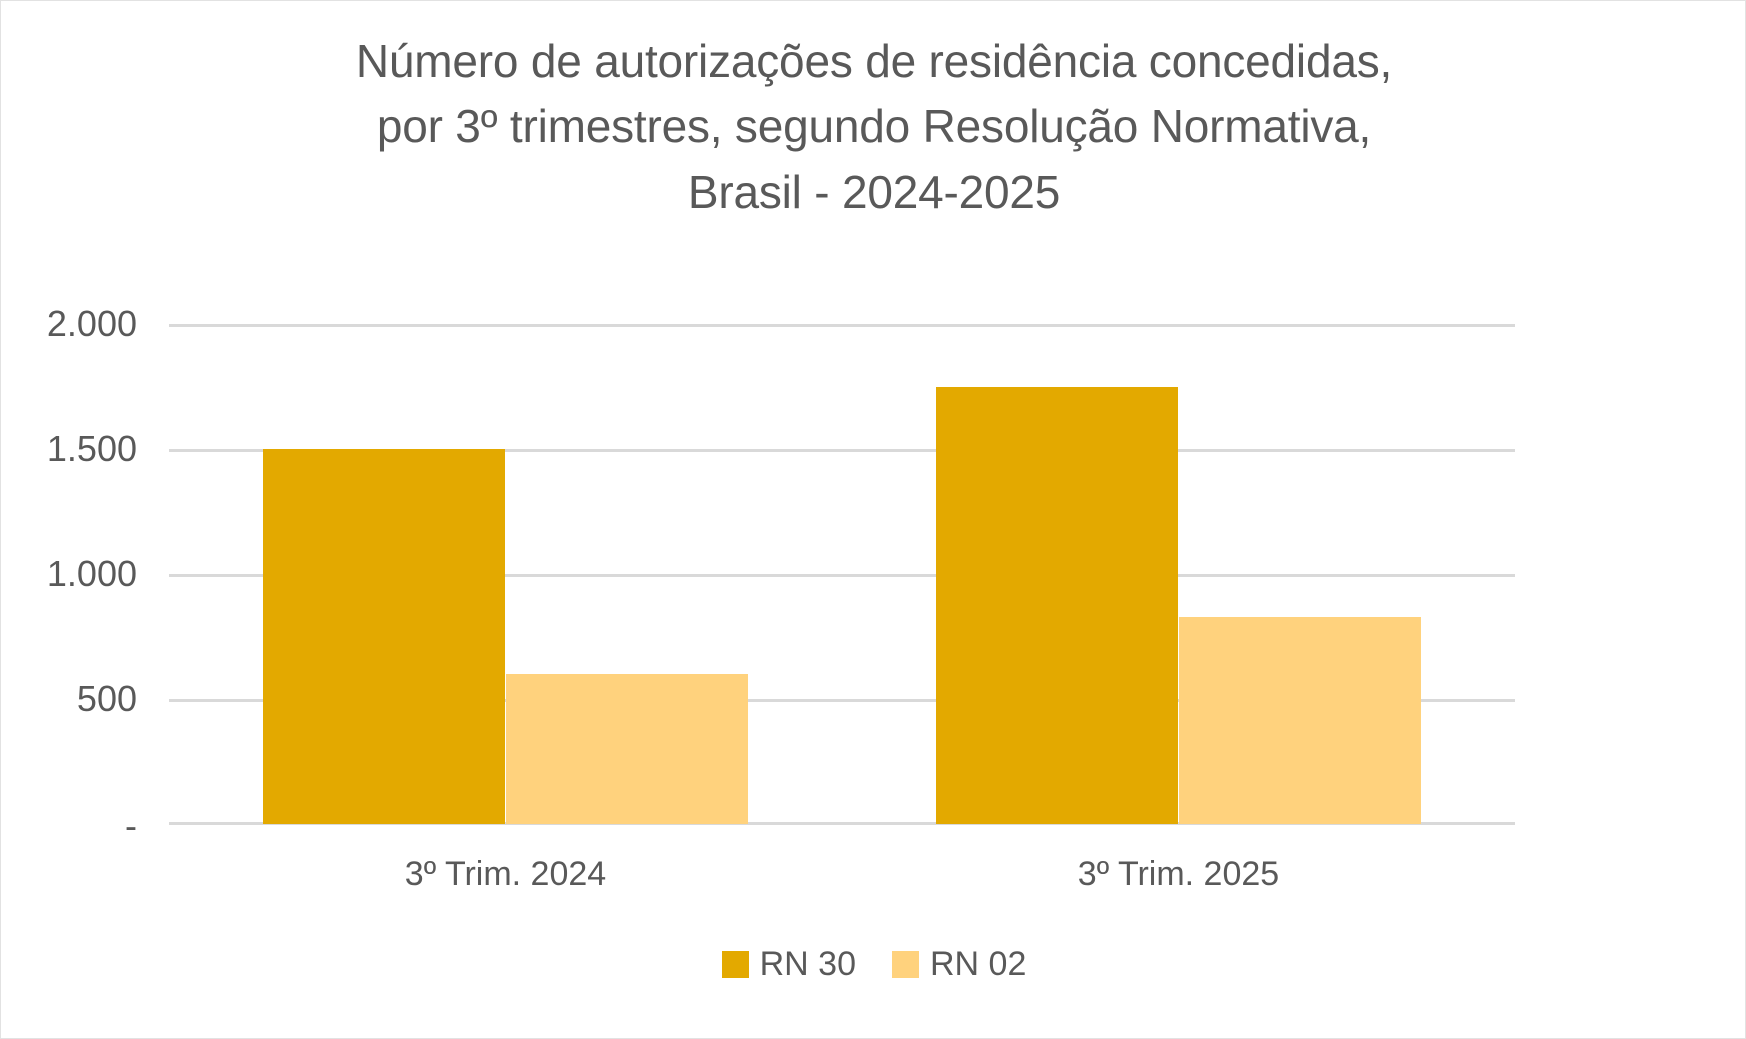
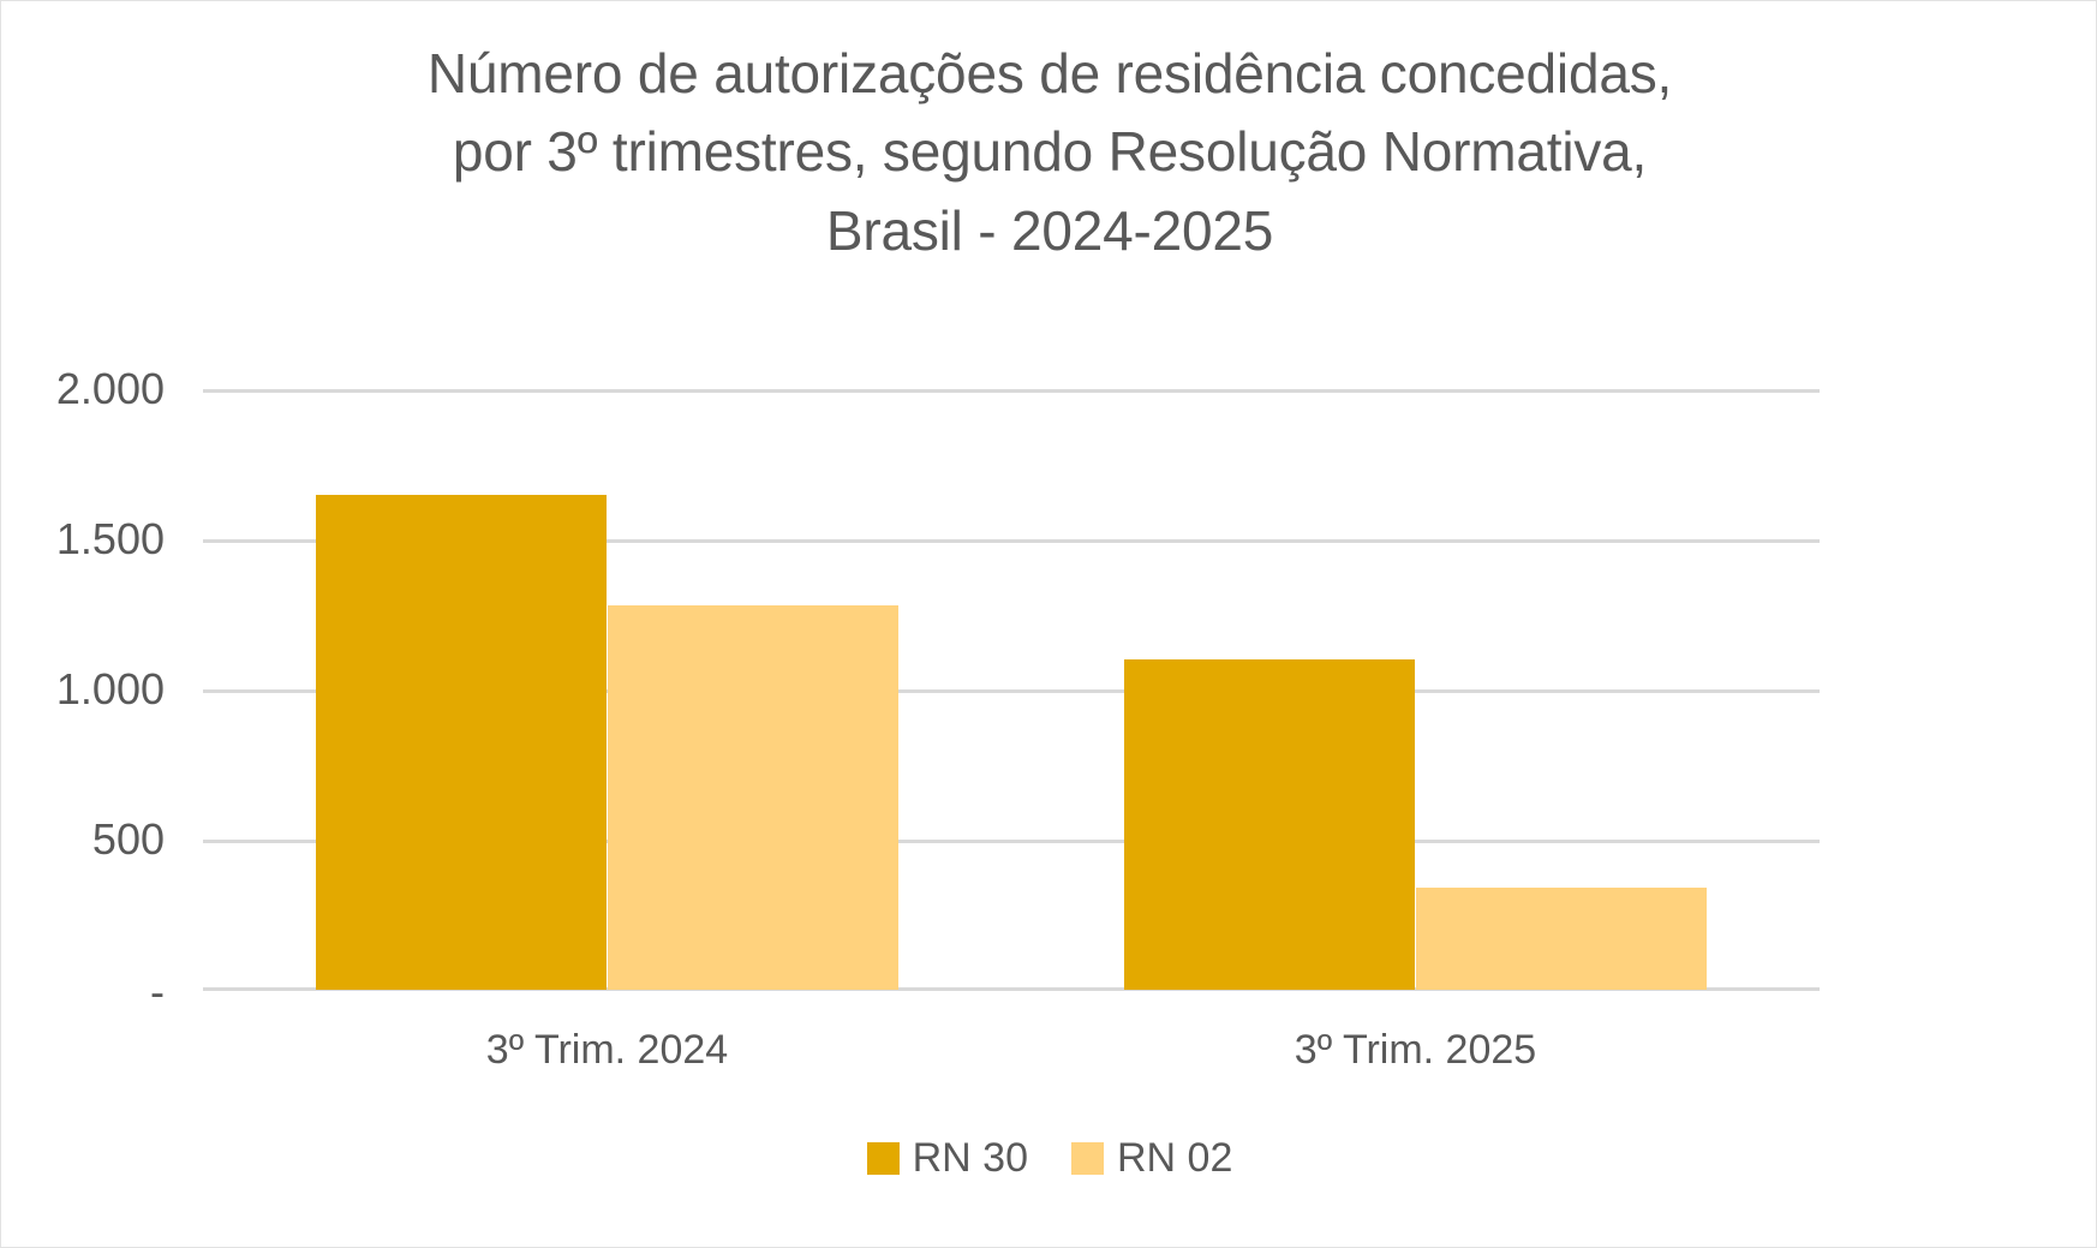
RN 30/3º Trim. 2024: 1500 -> 1650
RN 02/3º Trim. 2024: 600 -> 1280
RN 30/3º Trim. 2025: 1750 -> 1100
RN 02/3º Trim. 2025: 830 -> 340
